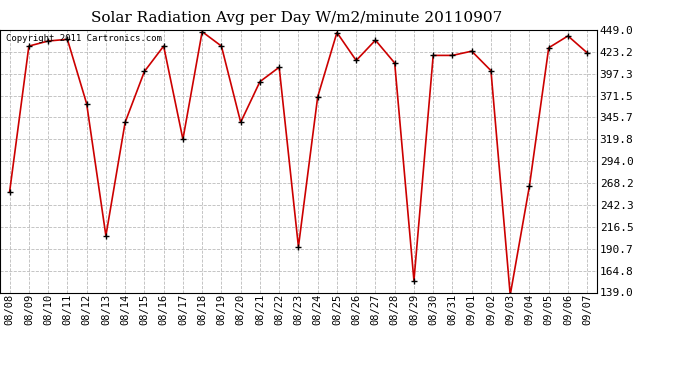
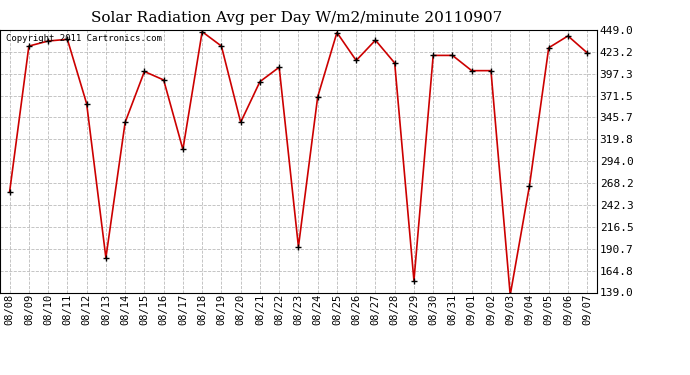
08/13: 206 -> 180
08/16: 430 -> 390
08/17: 320 -> 308
09/01: 424 -> 401
